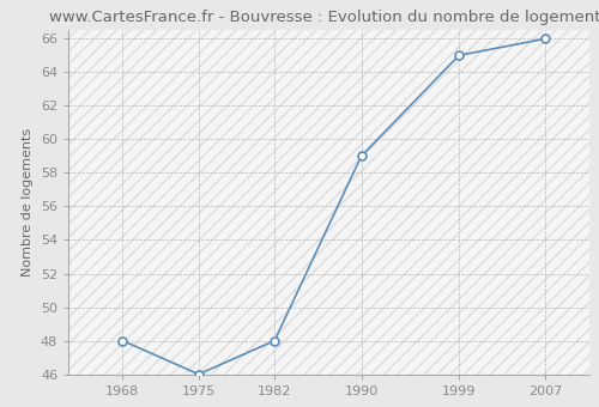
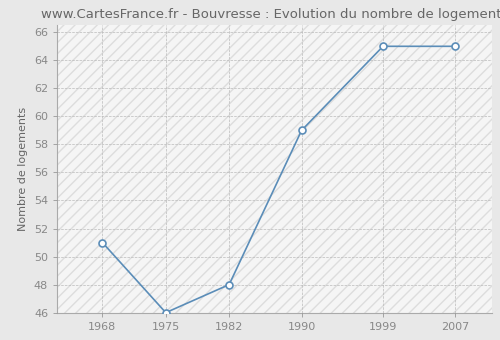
1968: 48 -> 51
2007: 66 -> 65
